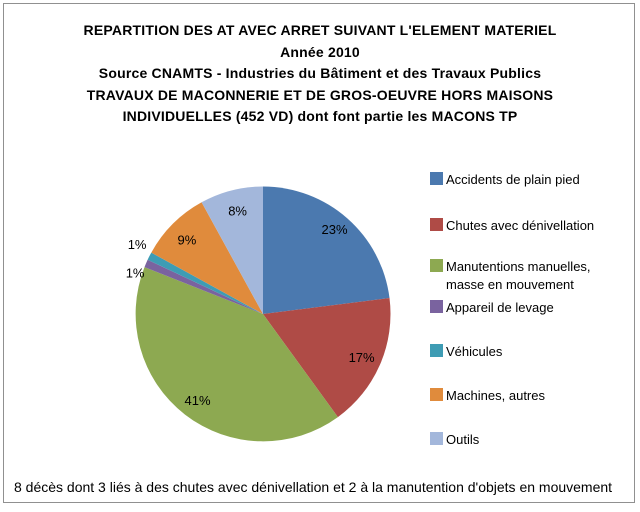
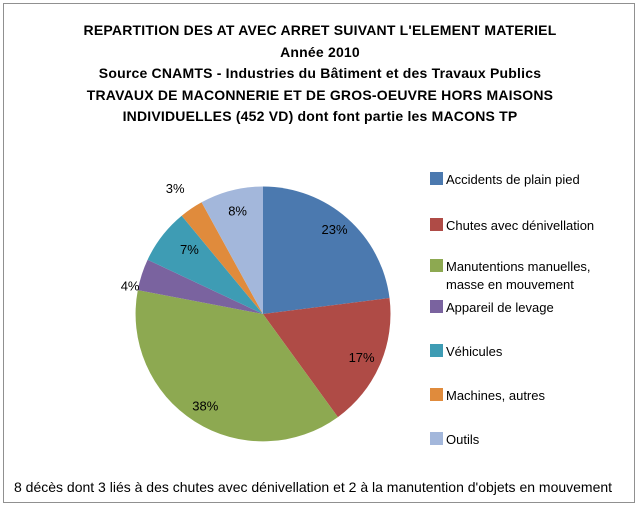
Manutentions manuelles, masse en mouvement: 41% -> 38%
Appareil de levage: 1% -> 4%
Véhicules: 1% -> 7%
Machines, autres: 9% -> 3%
